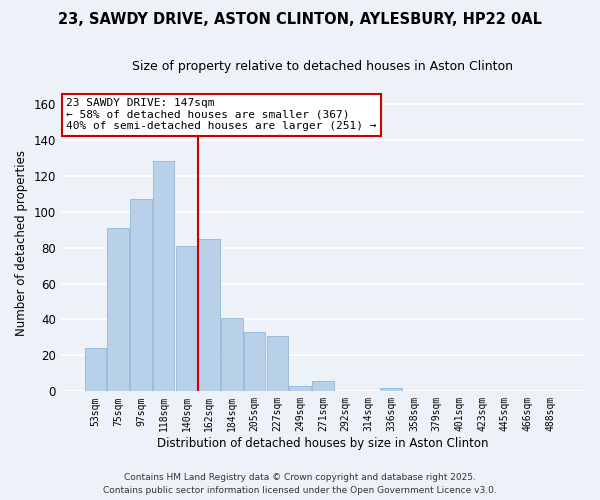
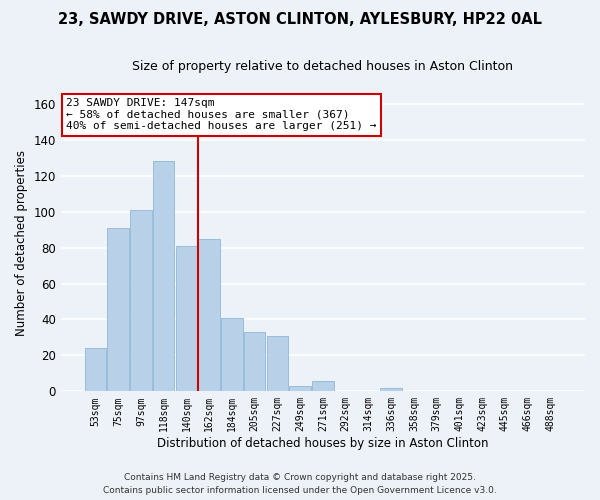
97sqm: 107 -> 101
